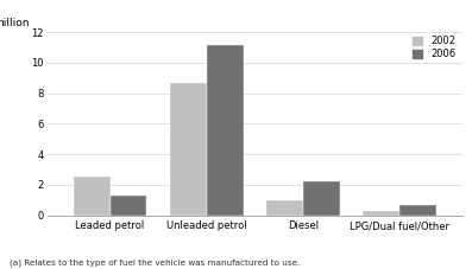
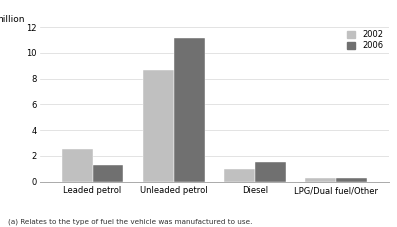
2006/Diesel: 2.2 -> 1.5
2006/LPG/Dual fuel/Other: 0.7 -> 0.3
